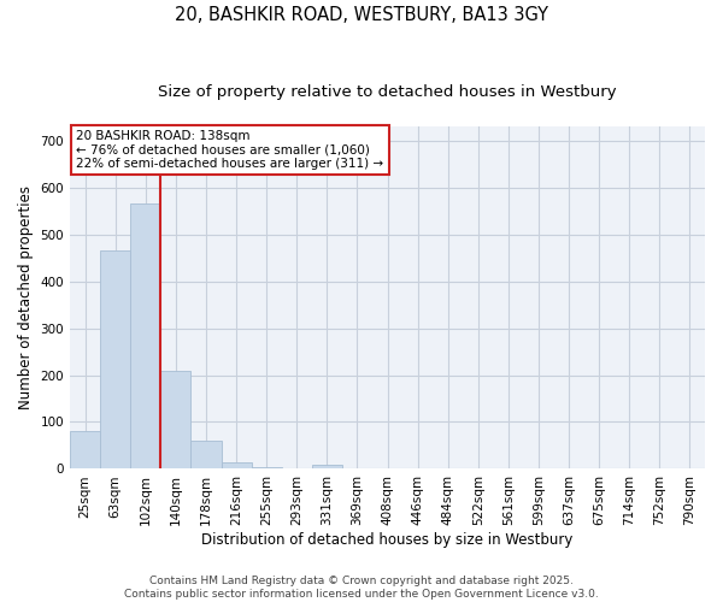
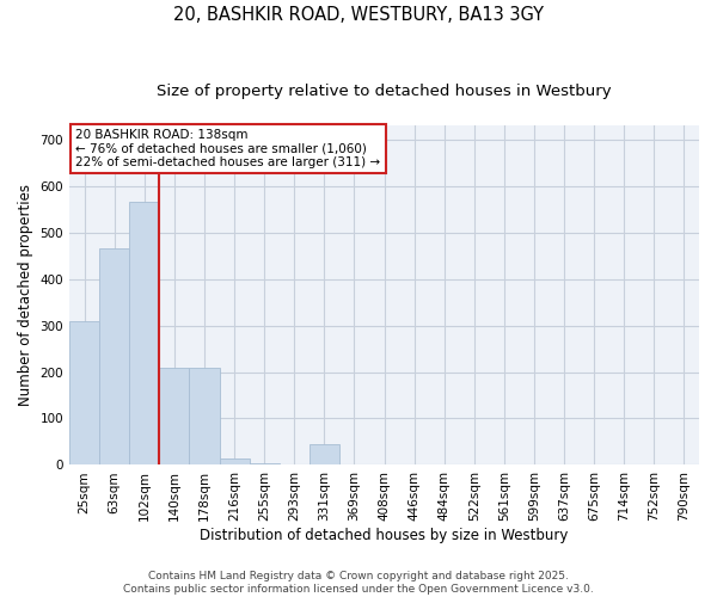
25sqm: 80 -> 310
178sqm: 60 -> 210
331sqm: 8 -> 45
